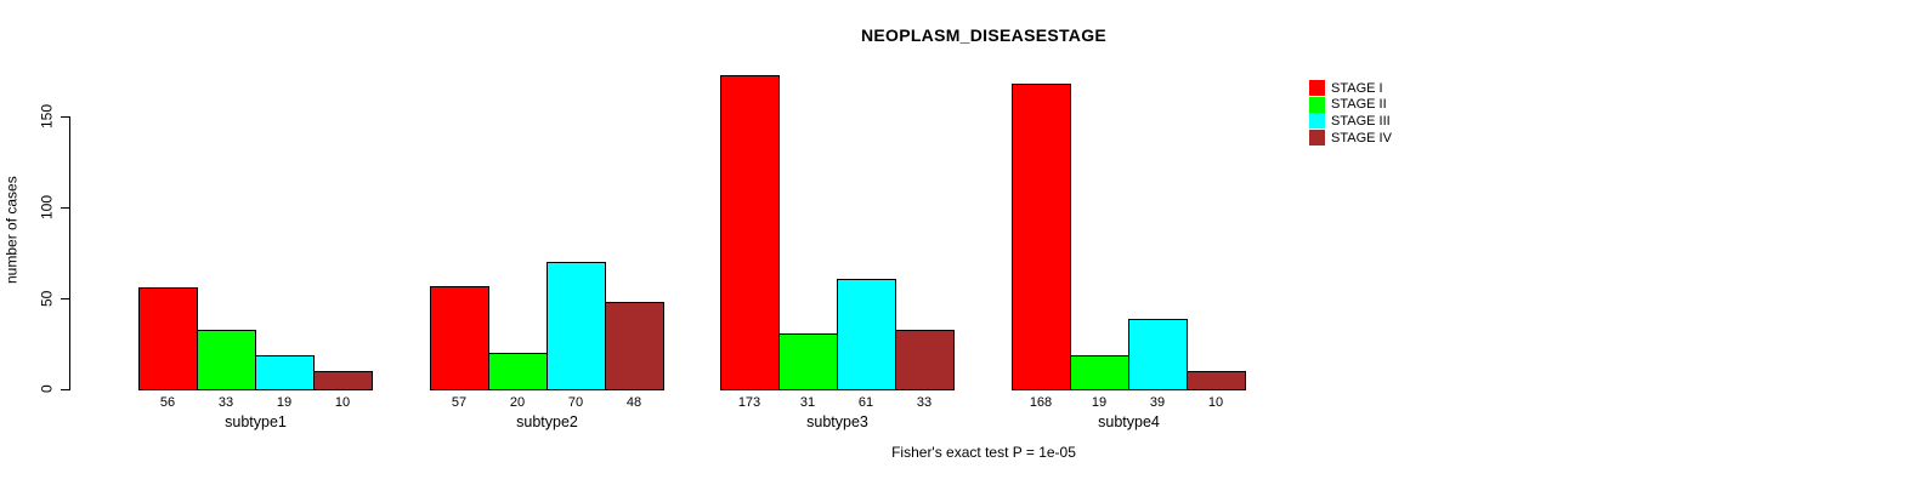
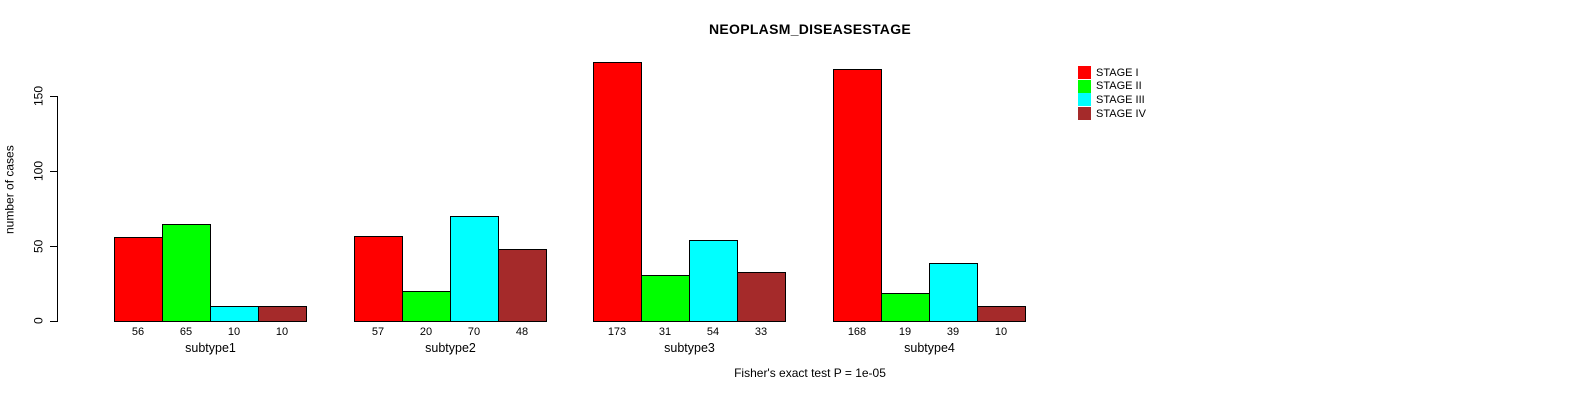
STAGE II/subtype1: 33 -> 65
STAGE III/subtype1: 19 -> 10
STAGE III/subtype3: 61 -> 54
